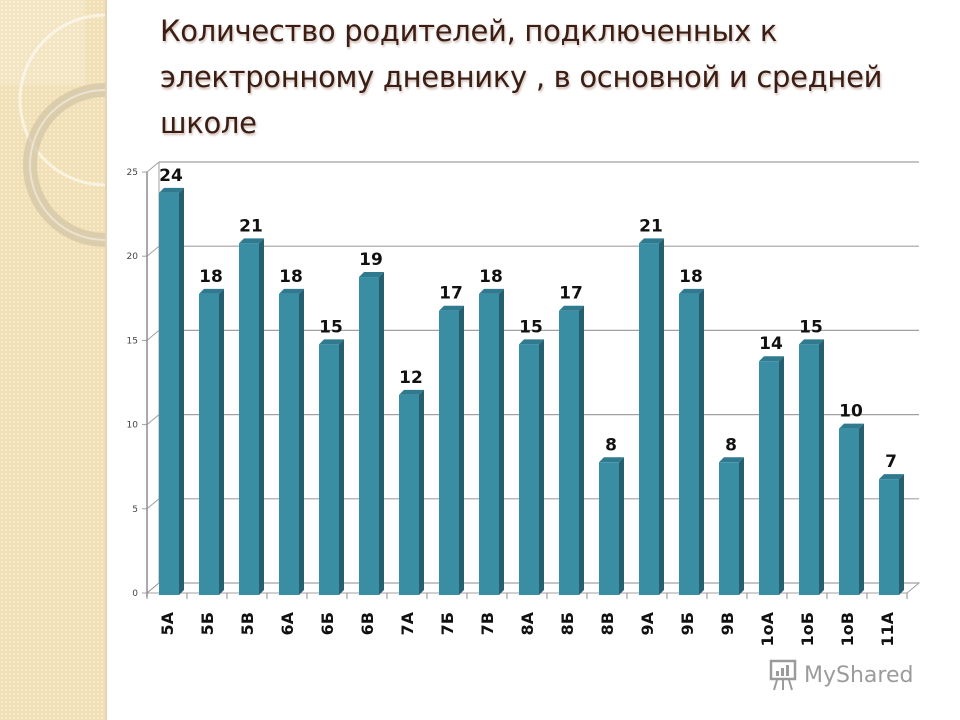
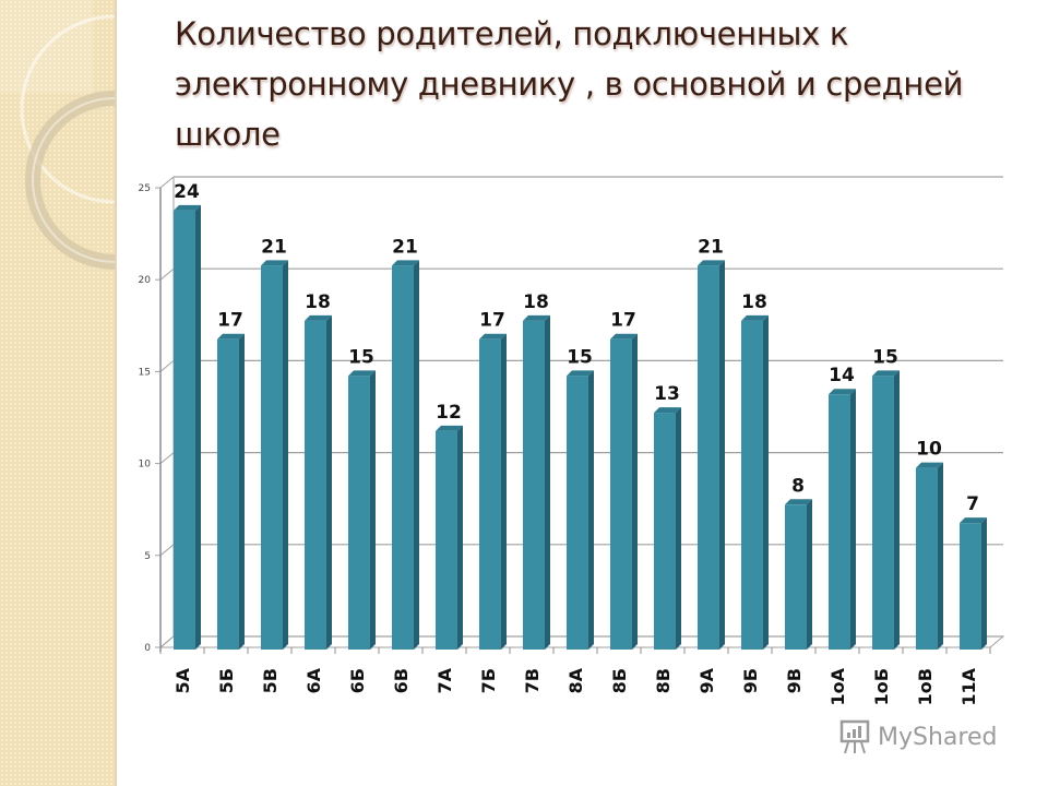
5Б: 18 -> 17
6В: 19 -> 21
8В: 8 -> 13
